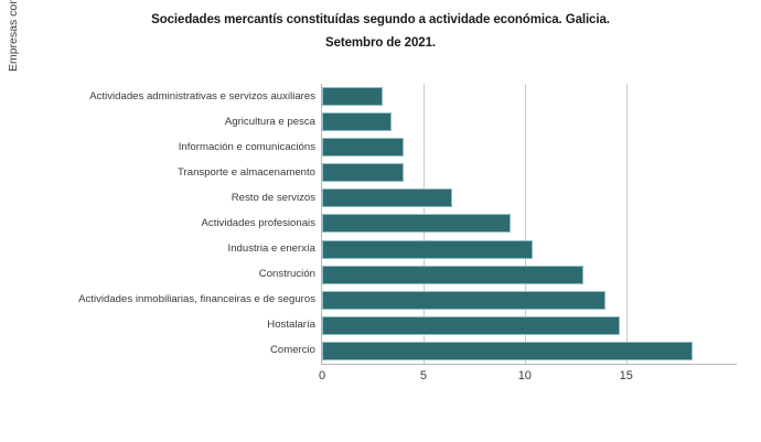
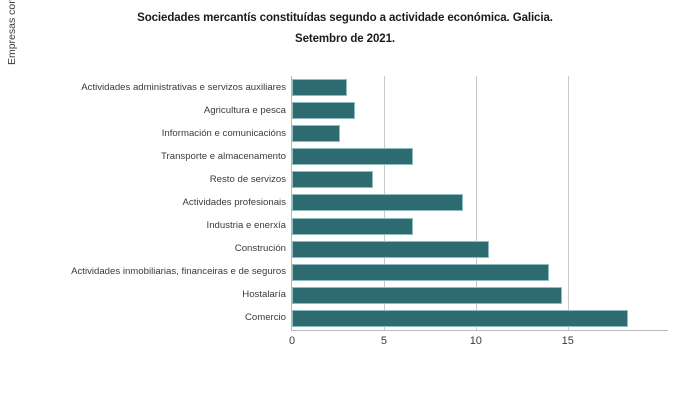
Información e comunicacións: 4.0 -> 2.6
Transporte e almacenamento: 4.0 -> 6.6
Resto de servizos: 6.4 -> 4.4
Industria e enerxía: 10.4 -> 6.6
Construción: 12.9 -> 10.7
